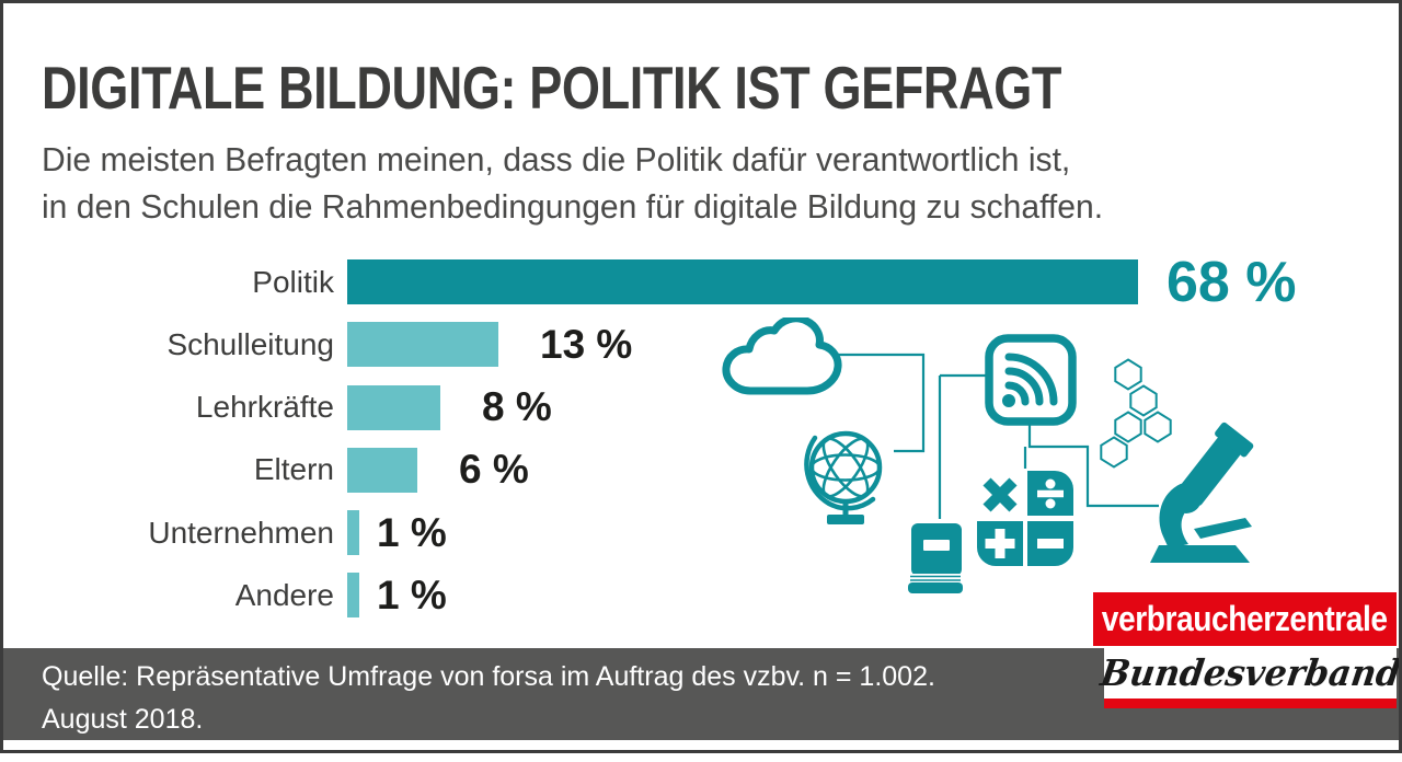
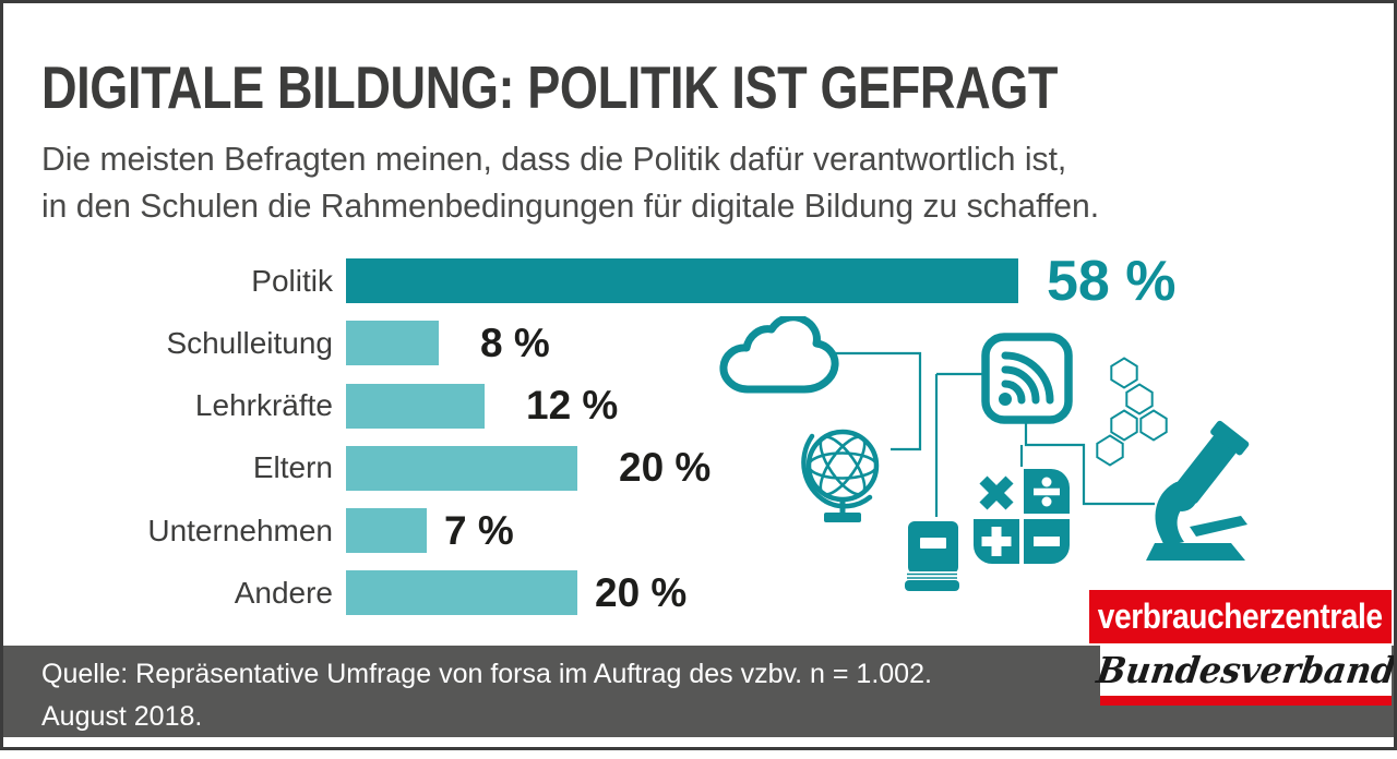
Politik: 68 -> 58
Schulleitung: 13 -> 8
Lehrkräfte: 8 -> 12
Eltern: 6 -> 20
Unternehmen: 1 -> 7
Andere: 1 -> 20
